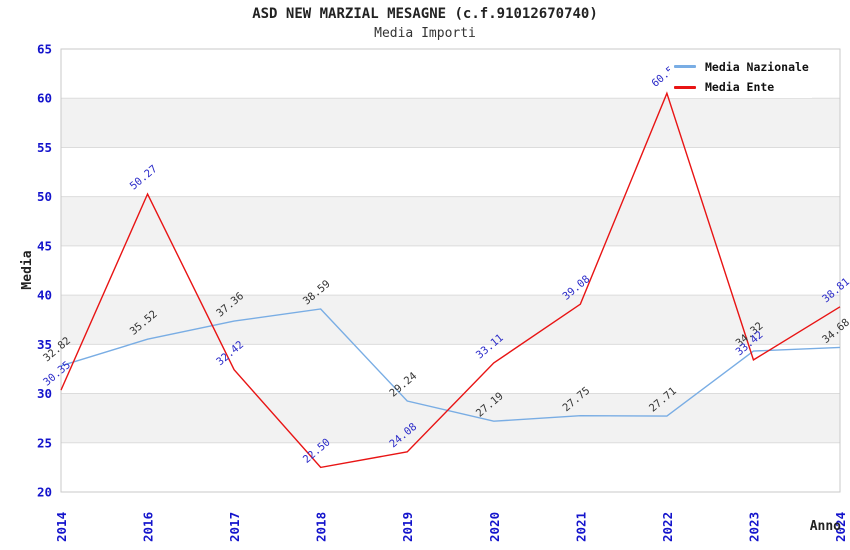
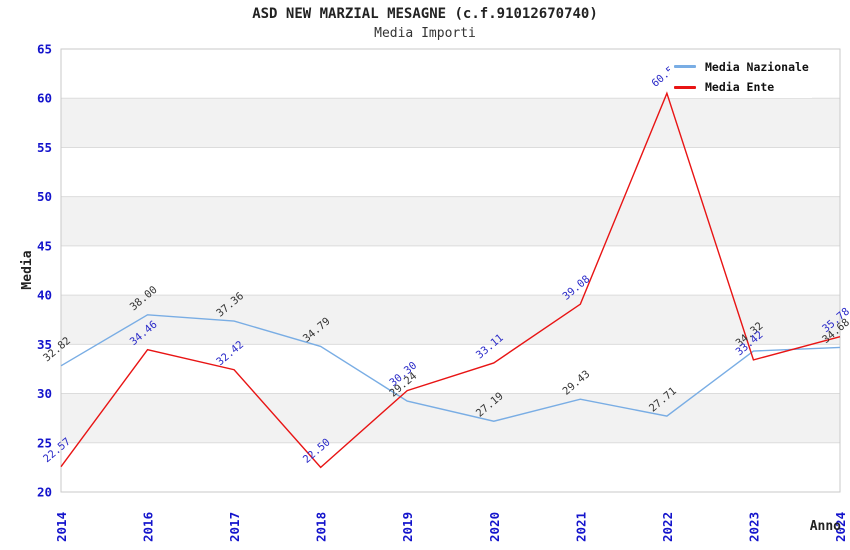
Media Ente/2014: 30.35 -> 22.57
Media Nazionale/2016: 35.52 -> 38.00
Media Ente/2016: 50.27 -> 34.46
Media Nazionale/2018: 38.59 -> 34.79
Media Ente/2019: 24.08 -> 30.30
Media Nazionale/2021: 27.75 -> 29.43
Media Ente/2024: 38.81 -> 35.78
